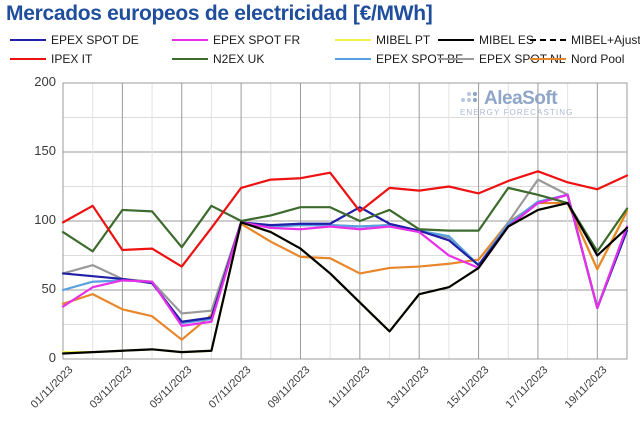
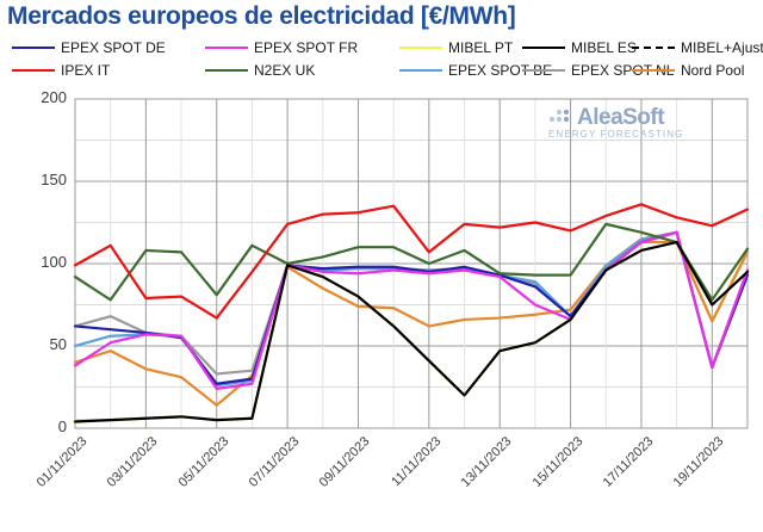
EPEX SPOT DE/11/11/2023: 110 -> 95
EPEX SPOT NL/17/11/2023: 130 -> 115
